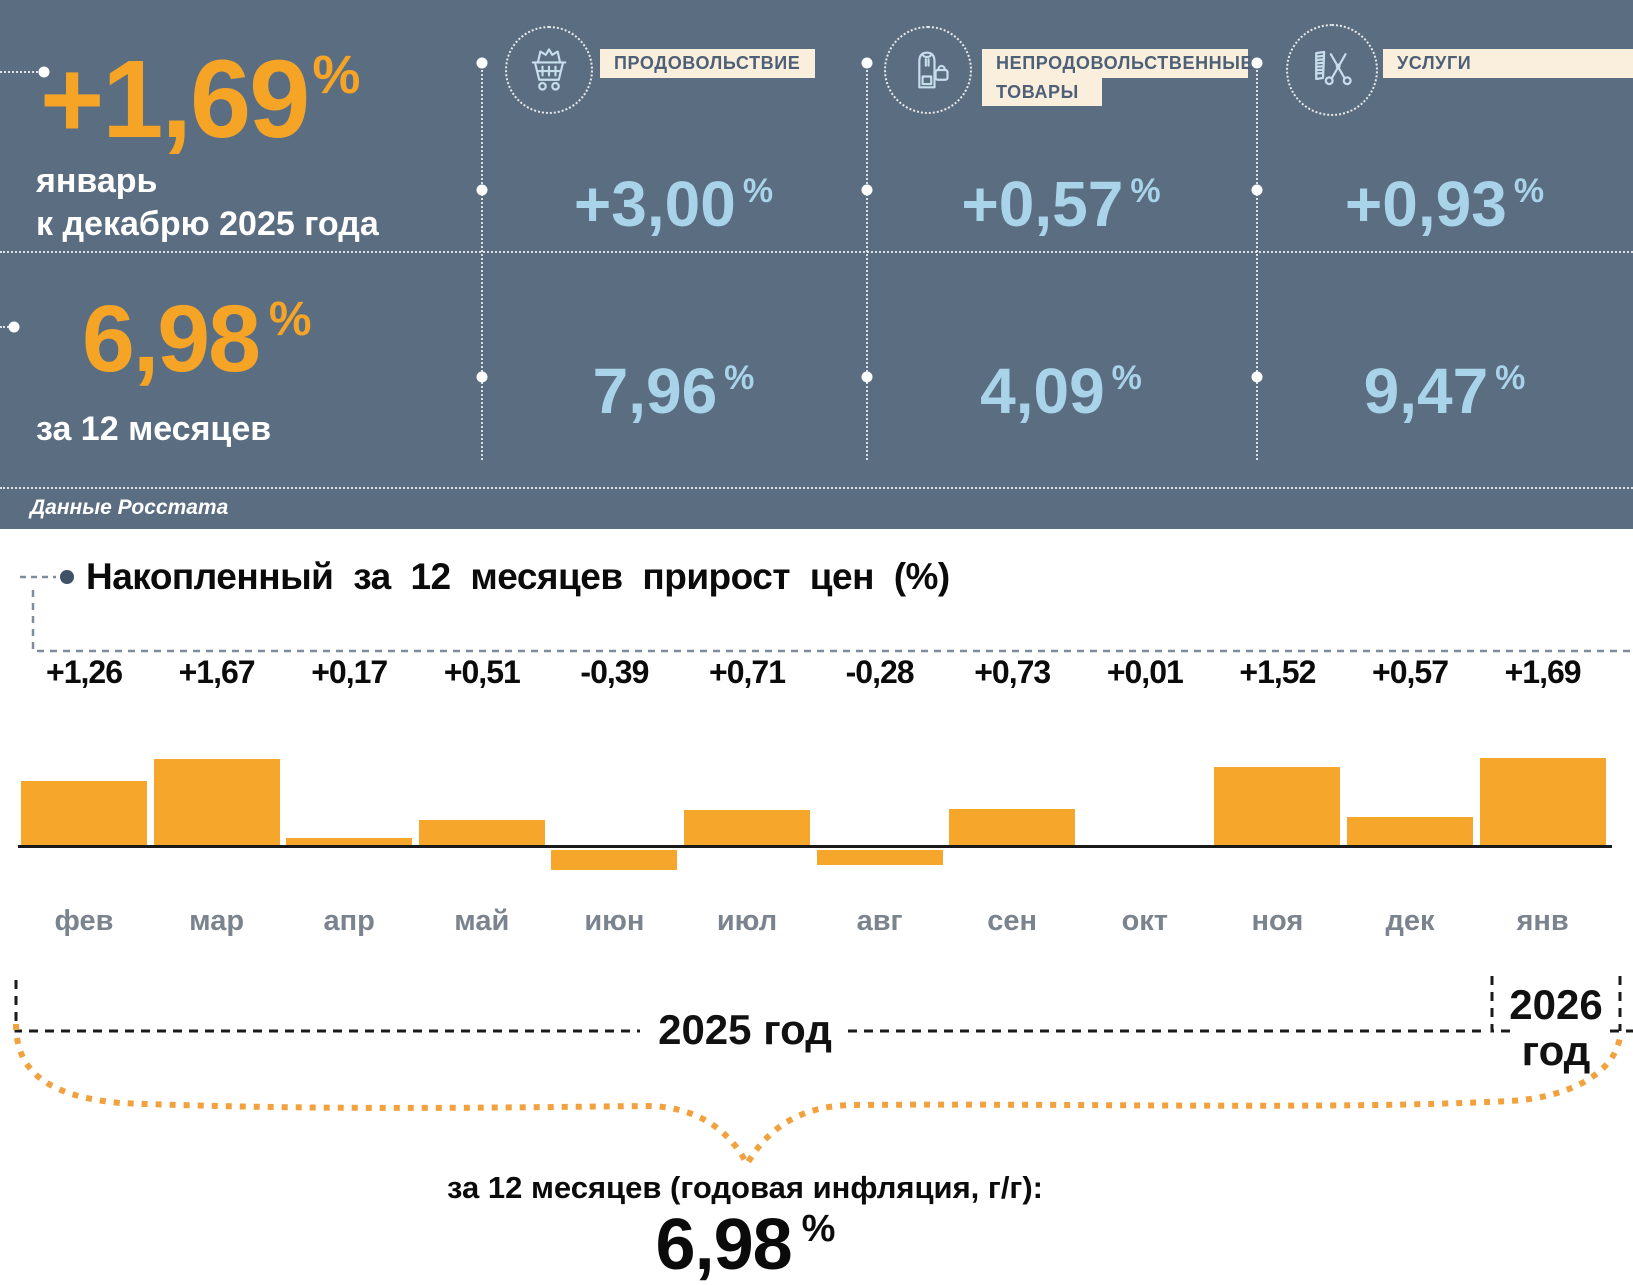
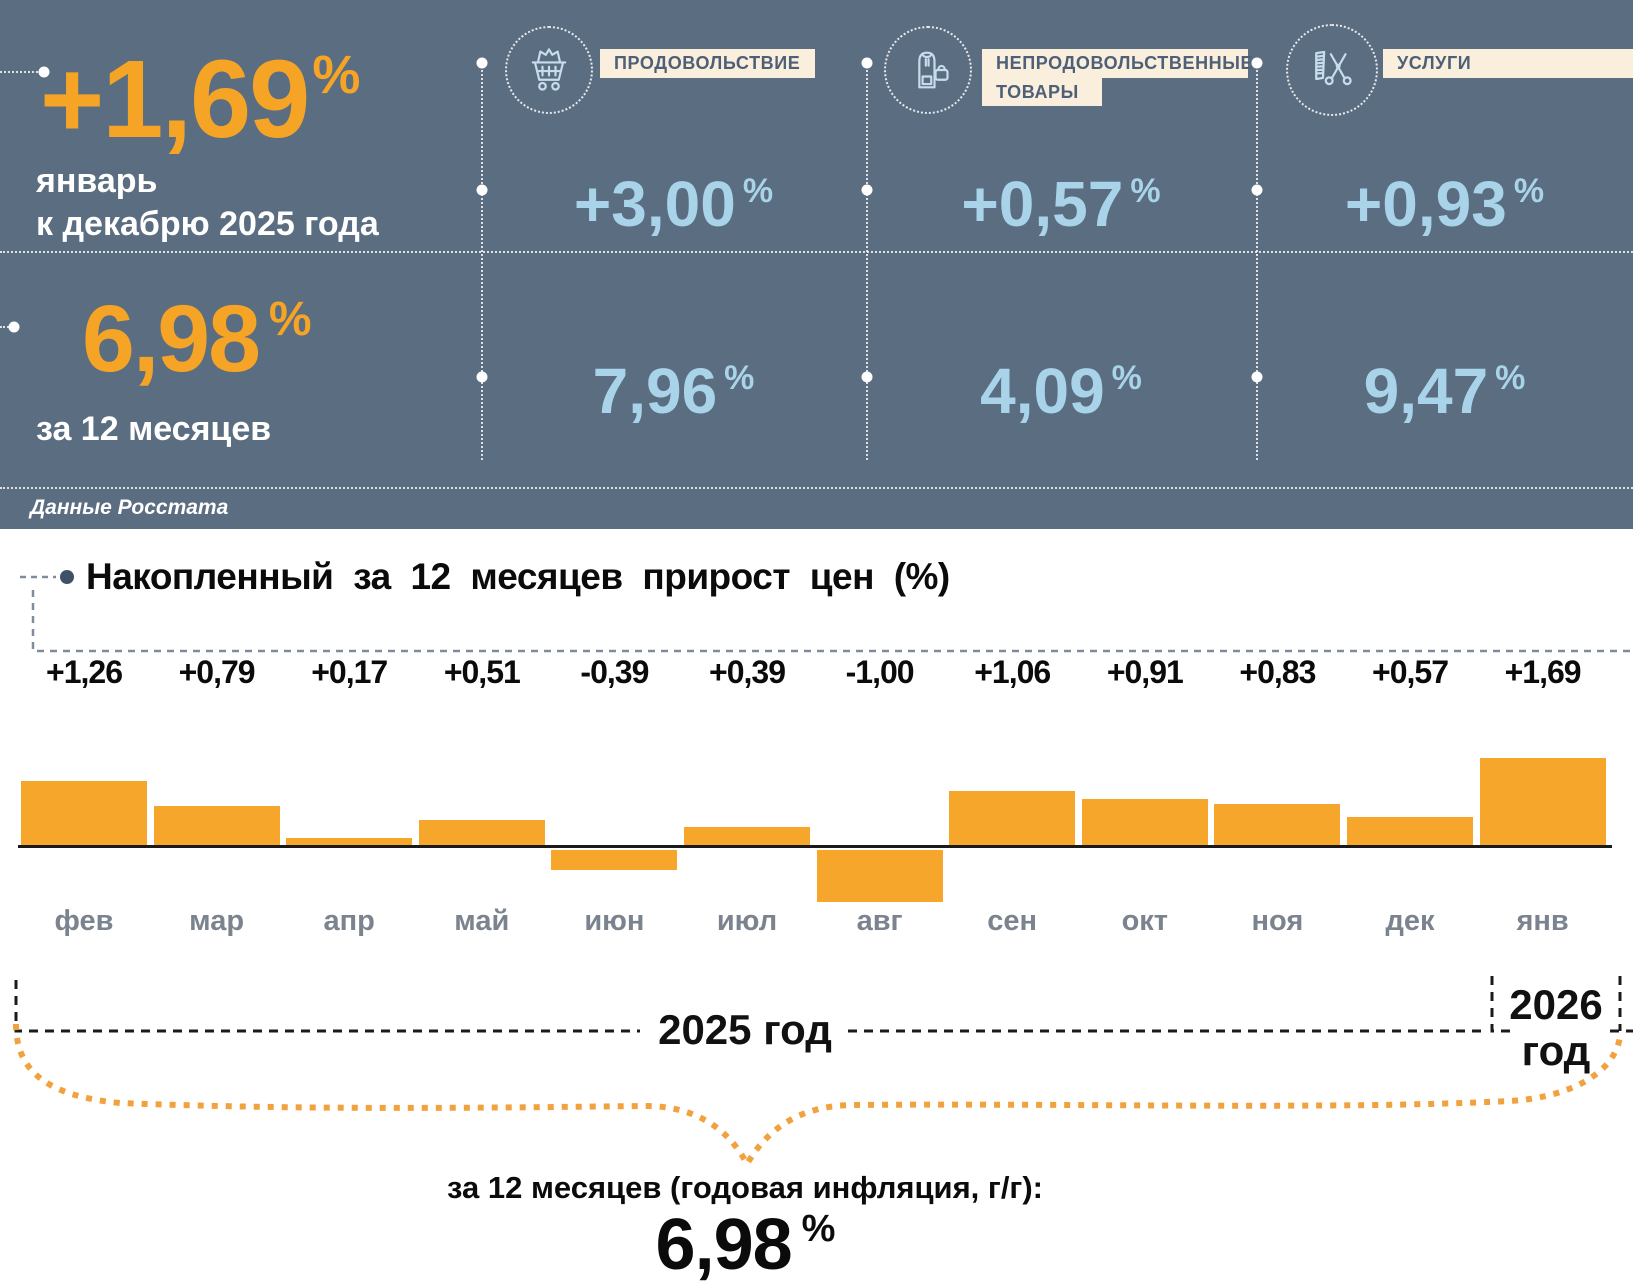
мар: +1,67 -> +0,79
июл: +0,71 -> +0,39
авг: -0,28 -> -1,00
сен: +0,73 -> +1,06
окт: +0,01 -> +0,91
ноя: +1,52 -> +0,83
